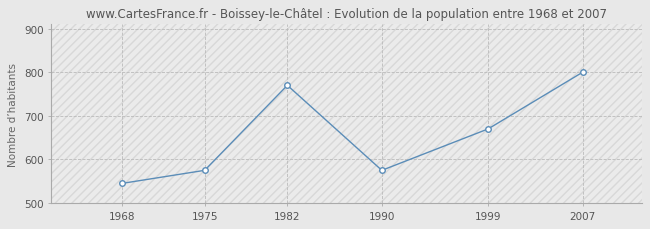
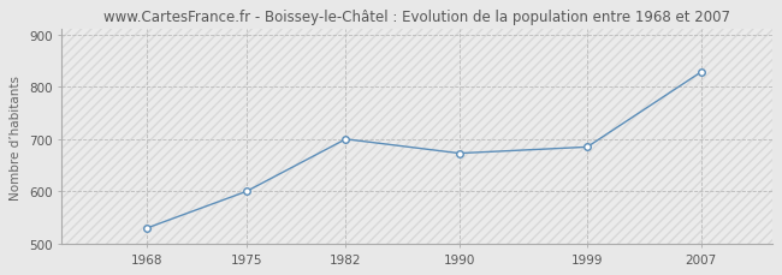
1968: 545 -> 530
1975: 575 -> 600
1982: 770 -> 700
1990: 575 -> 673
1999: 670 -> 685
2007: 800 -> 828
